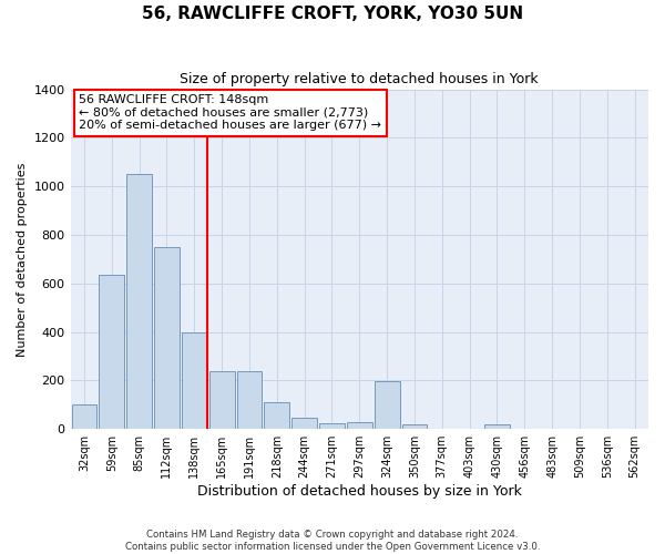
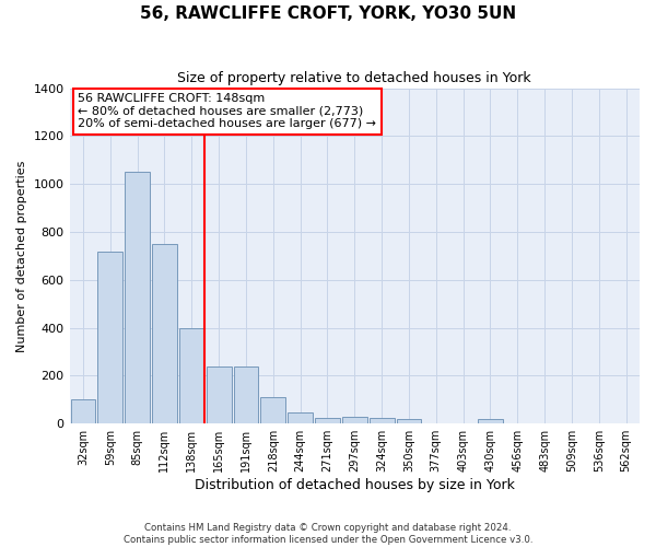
59sqm: 635 -> 720
324sqm: 195 -> 25
